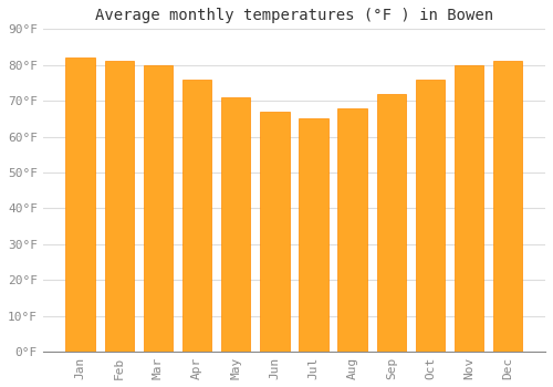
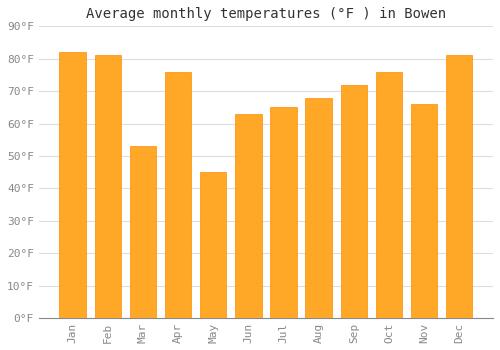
Mar: 80°F -> 53°F
May: 71°F -> 45°F
Jun: 67°F -> 63°F
Nov: 80°F -> 66°F
